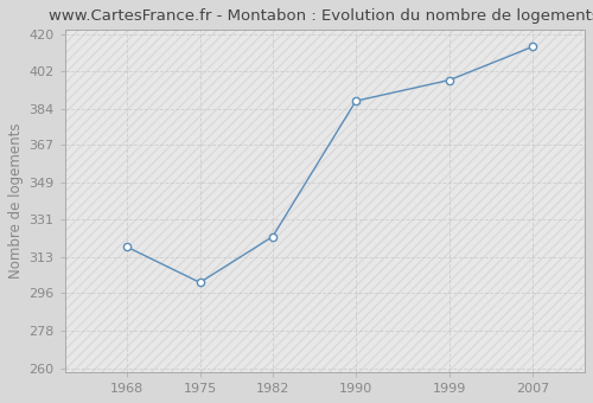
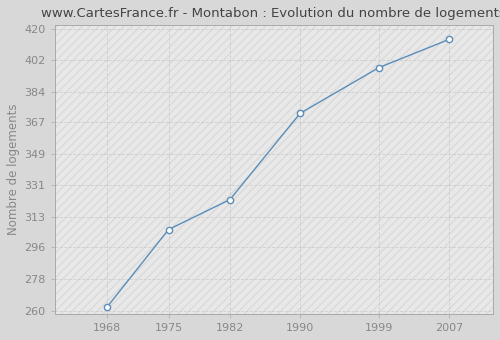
1968: 318 -> 262
1975: 301 -> 306
1990: 388 -> 372
